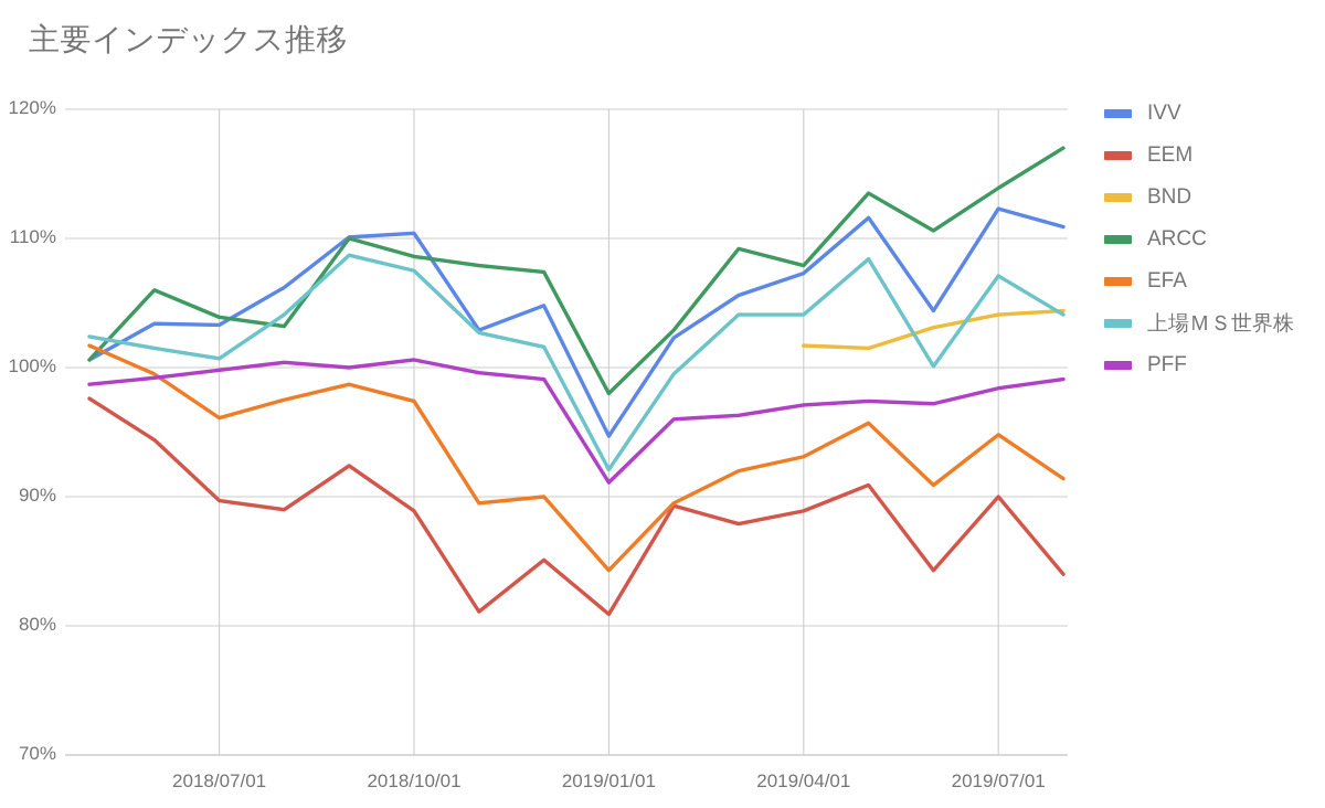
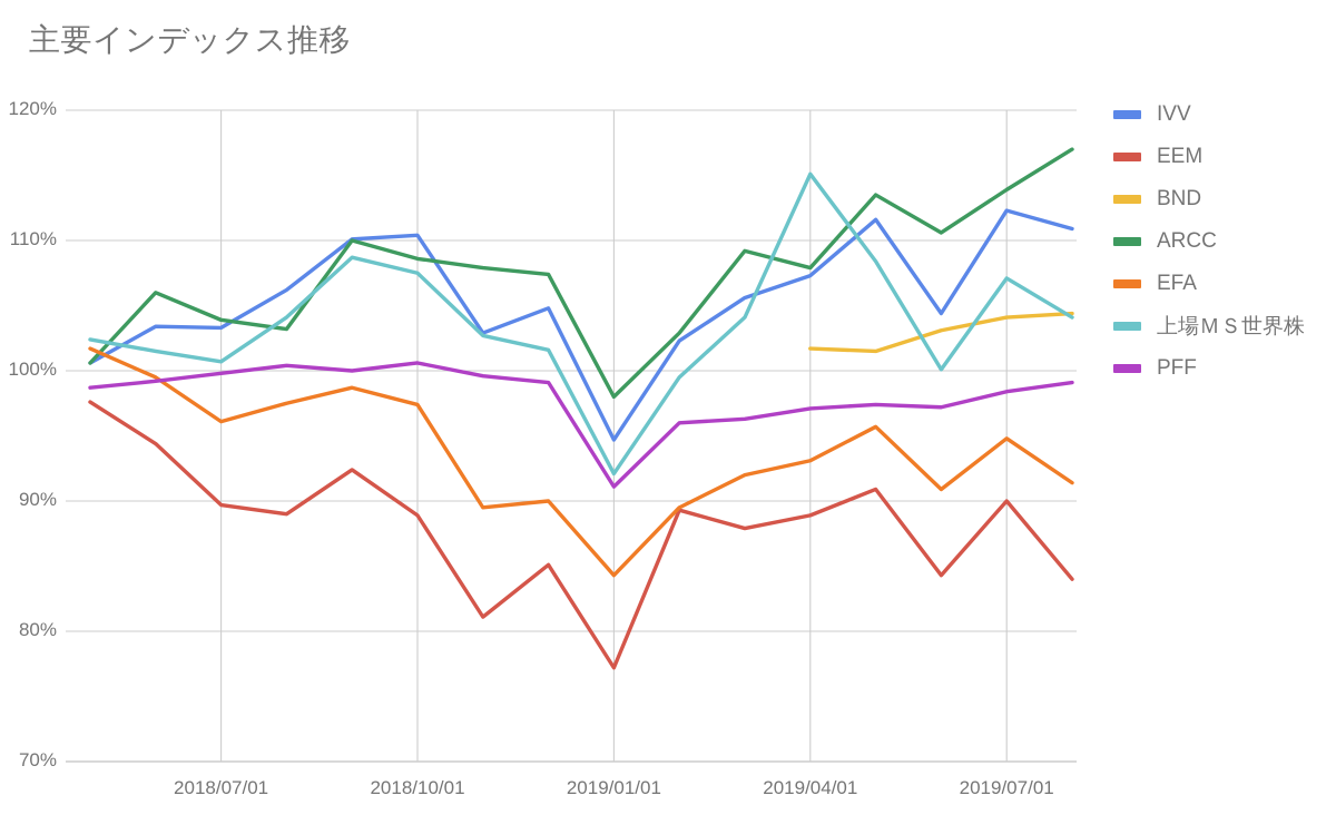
EEM/2019/01/01: 80.9% -> 77.2%
上場ＭＳ世界株/2019/04/01: 104.1% -> 115.1%
